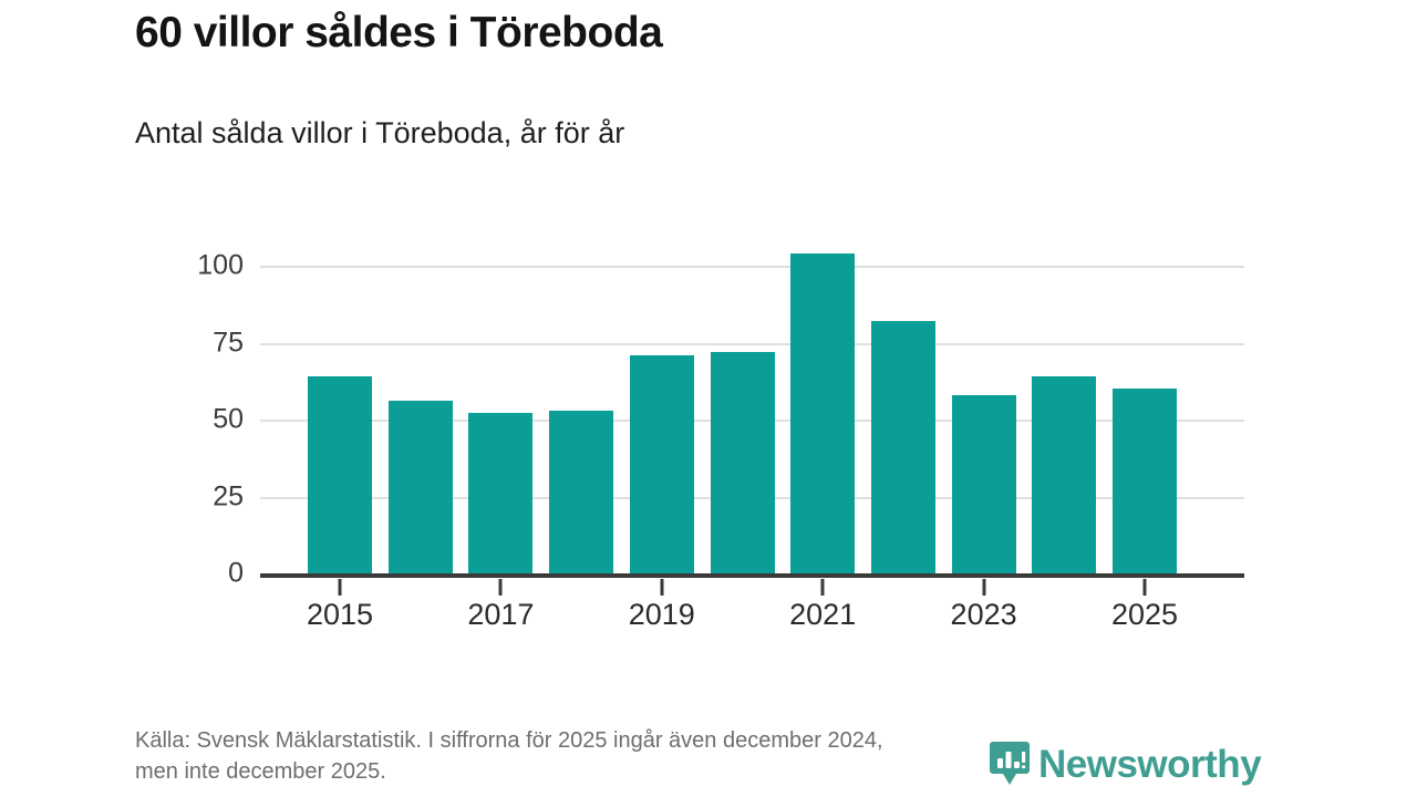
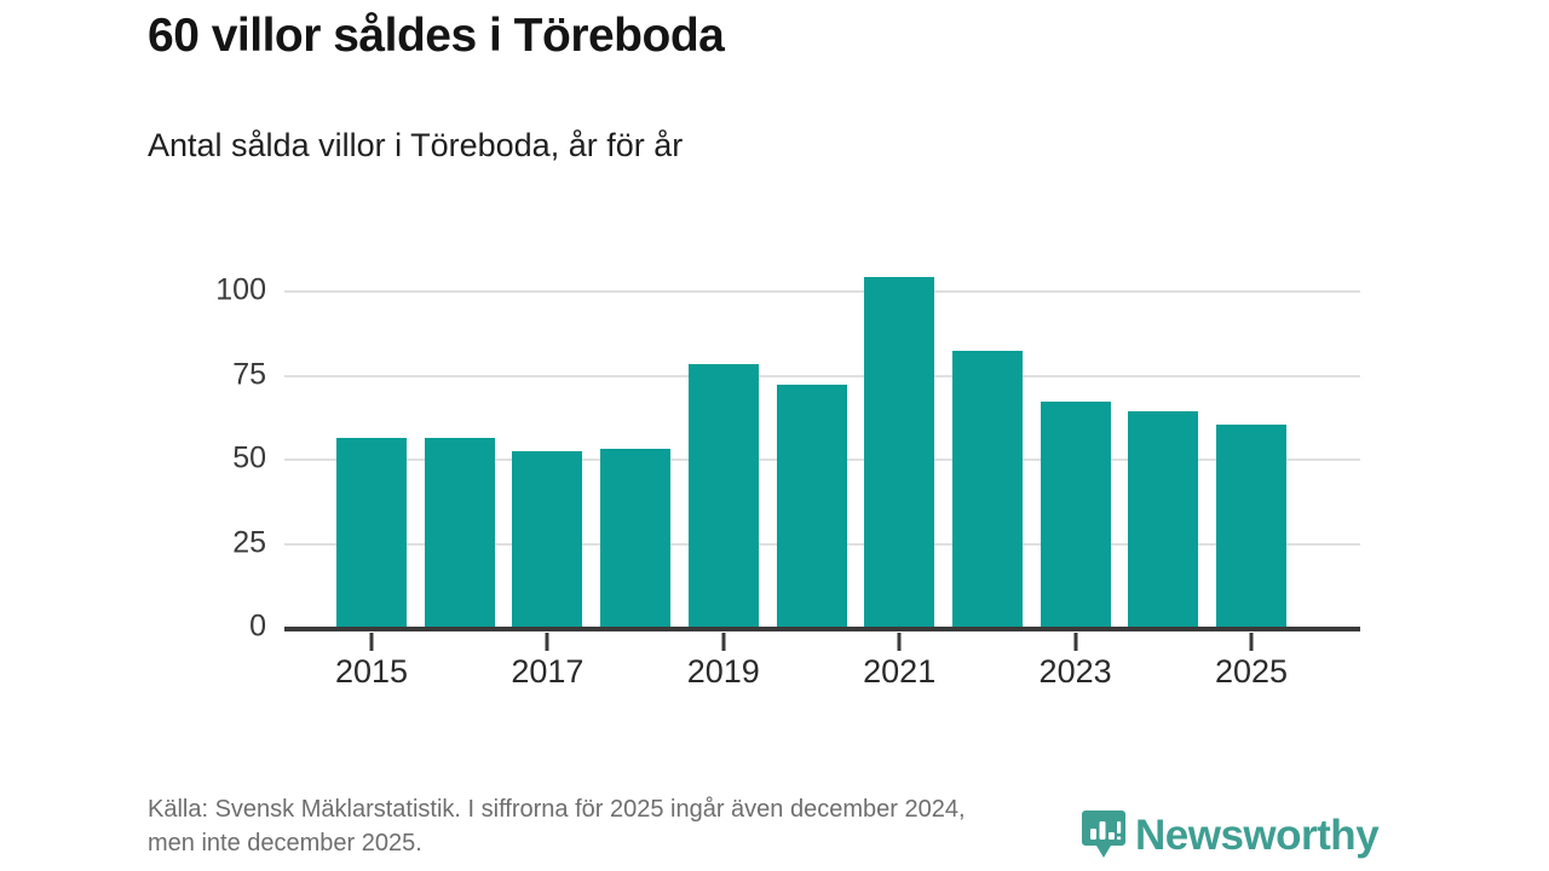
2015: 64 -> 56
2019: 71 -> 78
2023: 58 -> 67
